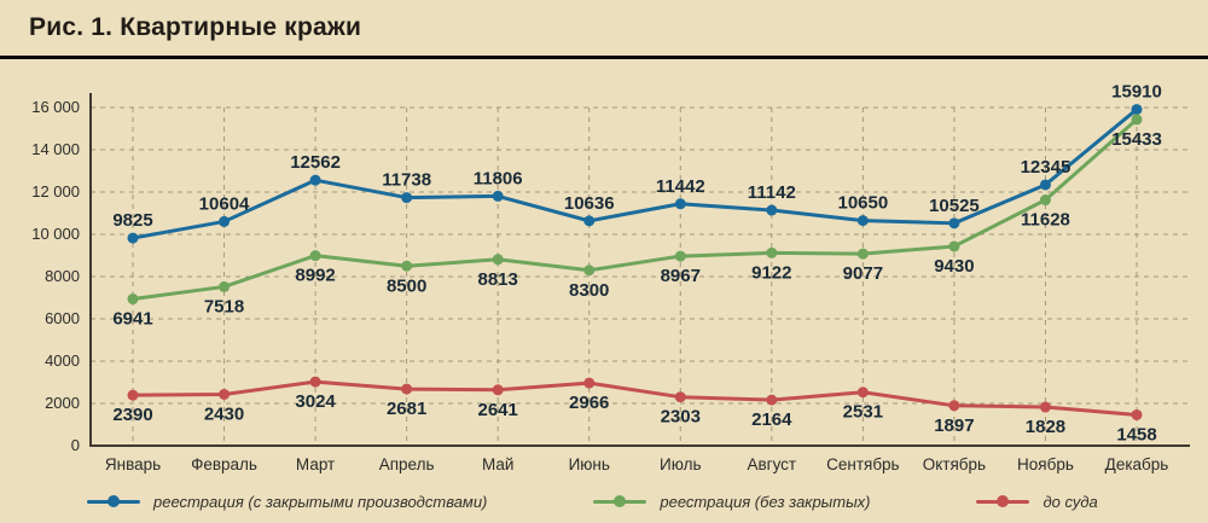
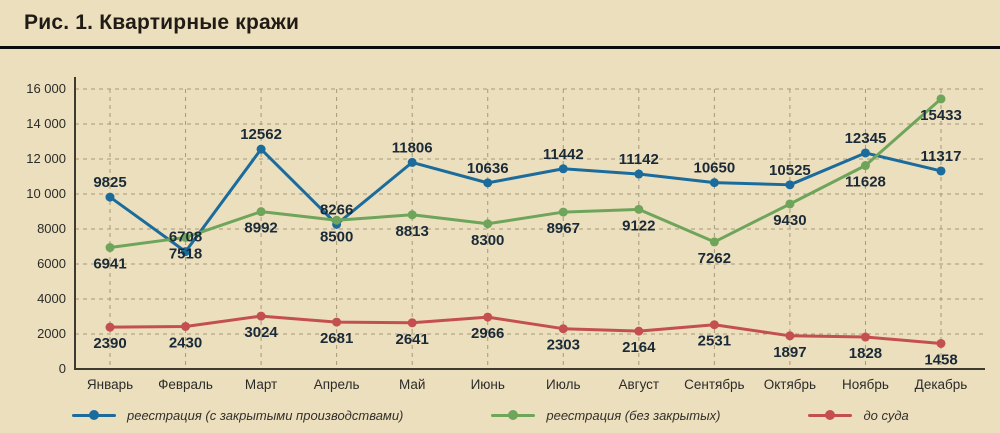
реестрация (с закрытыми производствами)/Февраль: 10604 -> 6708
реестрация (с закрытыми производствами)/Апрель: 11738 -> 8266
реестрация (без закрытых)/Сентябрь: 9077 -> 7262
реестрация (с закрытыми производствами)/Декабрь: 15910 -> 11317
